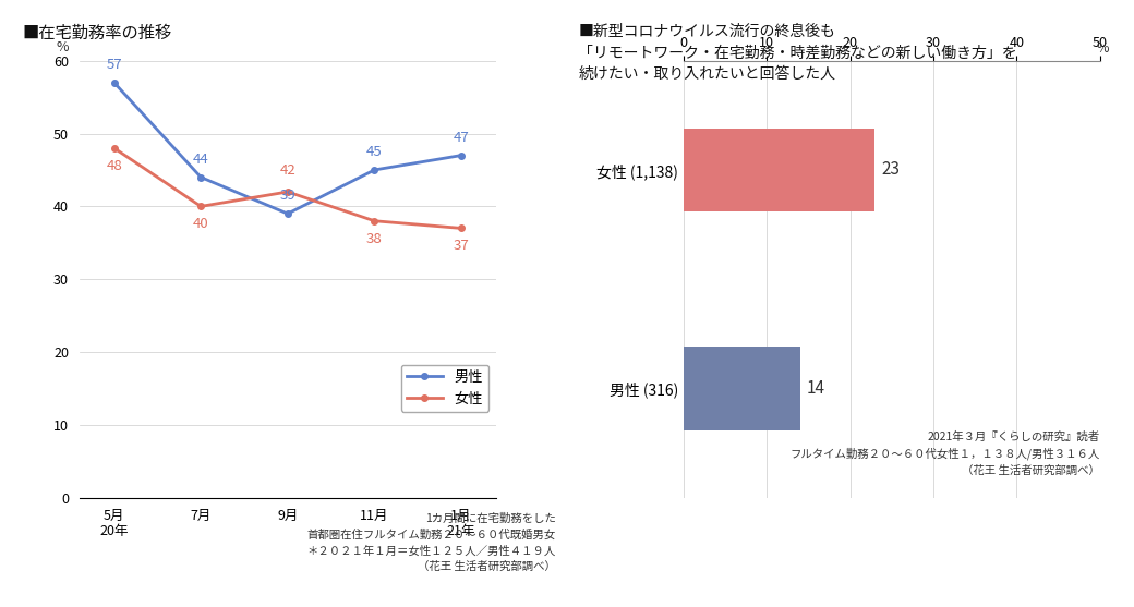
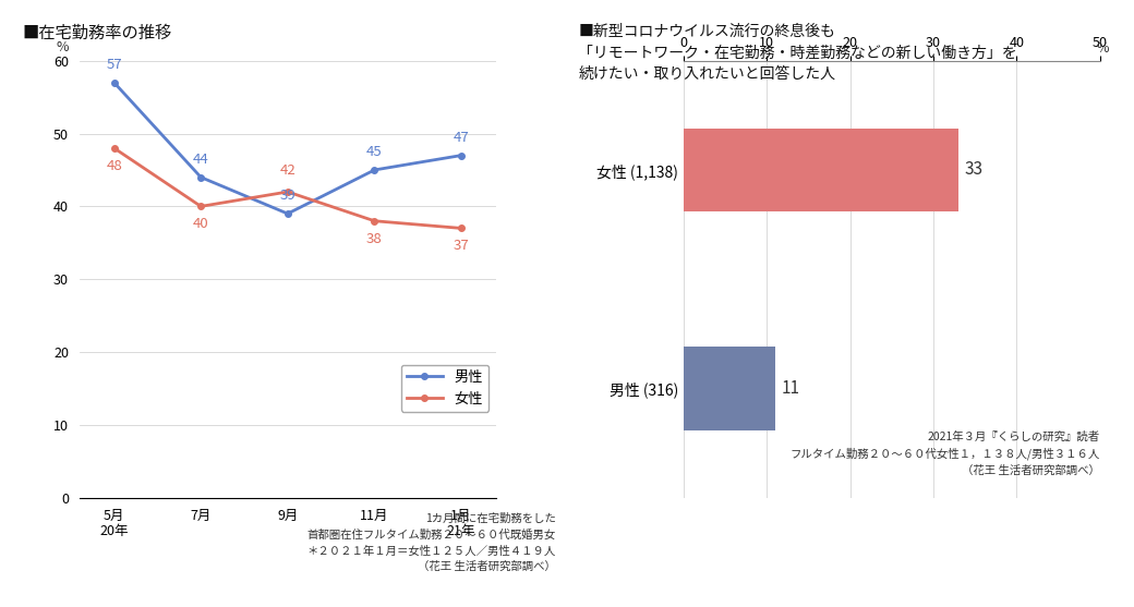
女性 (1,138): 23 -> 33
男性 (316): 14 -> 11
